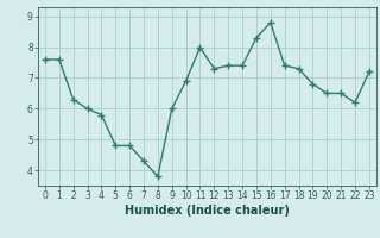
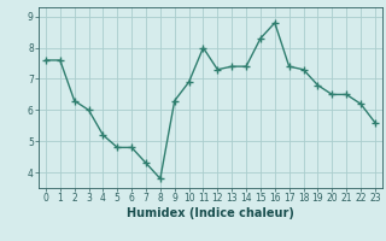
4: 5.8 -> 5.2
9: 6.0 -> 6.3
23: 7.2 -> 5.6
